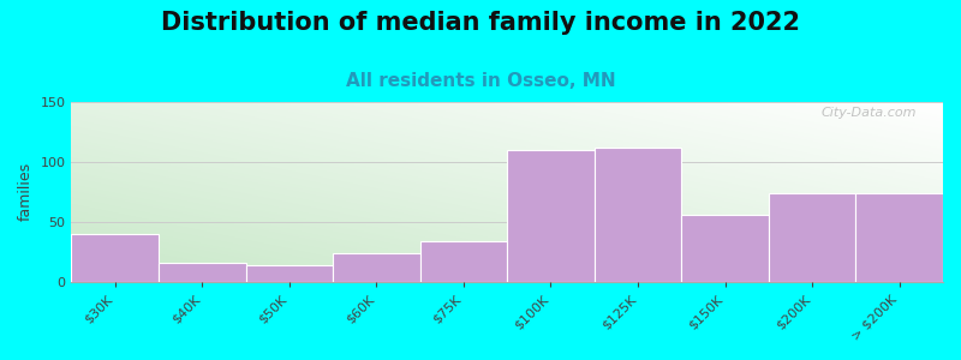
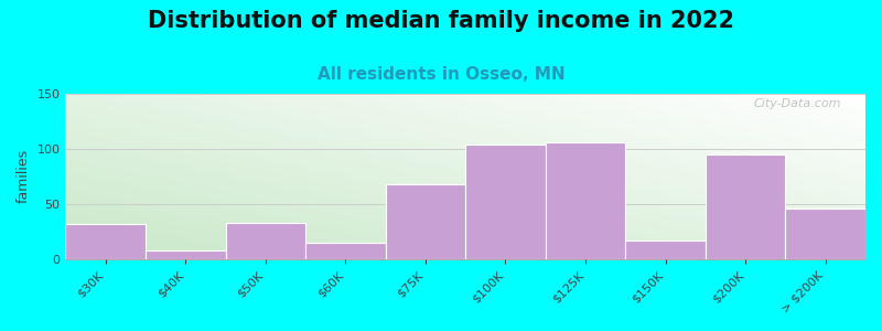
$30K: 40 -> 32
$40K: 16 -> 8
$50K: 14 -> 33
$60K: 24 -> 15
$75K: 34 -> 68
$100K: 110 -> 104
$125K: 112 -> 106
$150K: 56 -> 17
$200K: 74 -> 95
> $200K: 74 -> 46
